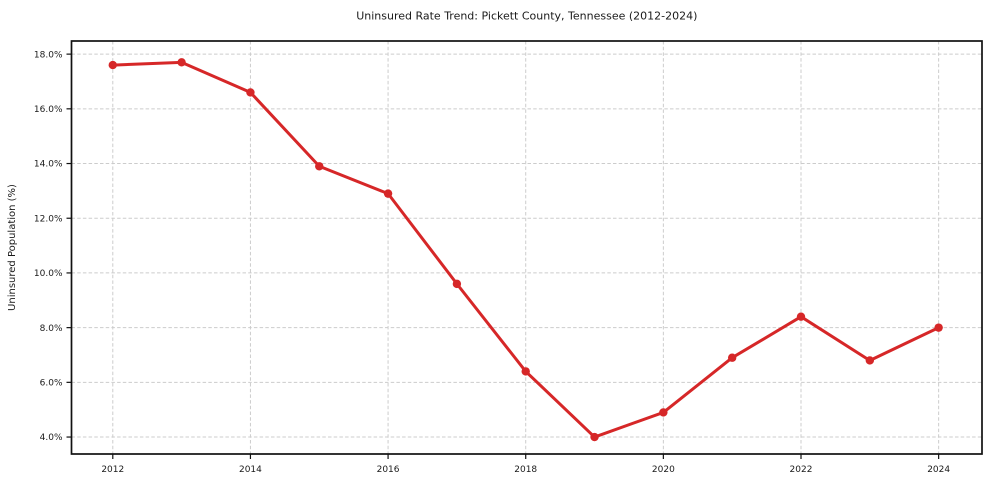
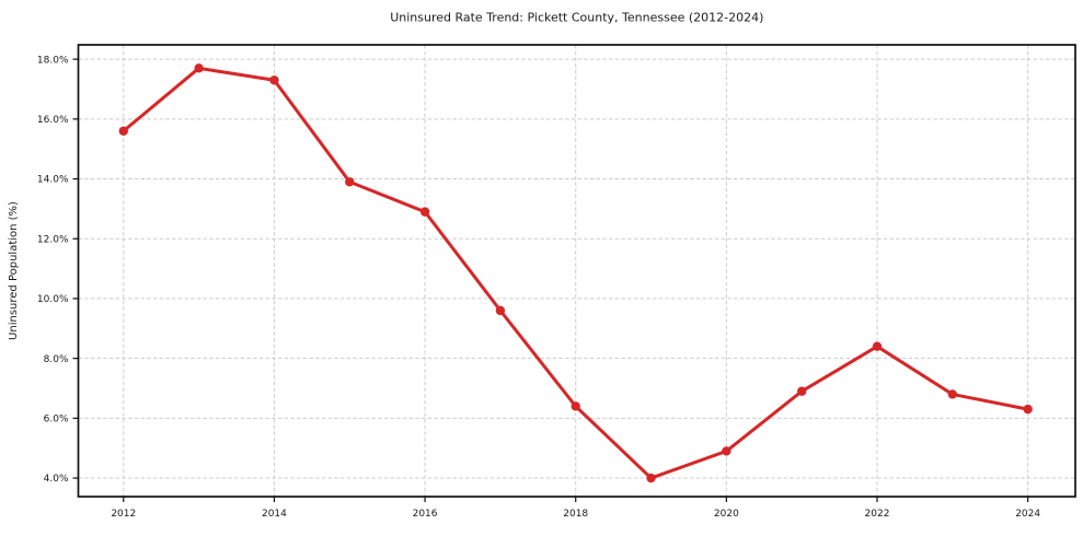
2012: 17.6% -> 15.6%
2014: 16.6% -> 17.3%
2024: 8.0% -> 6.3%
